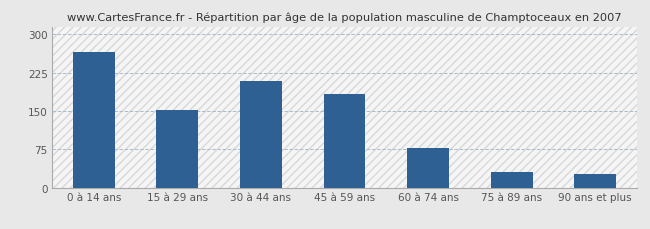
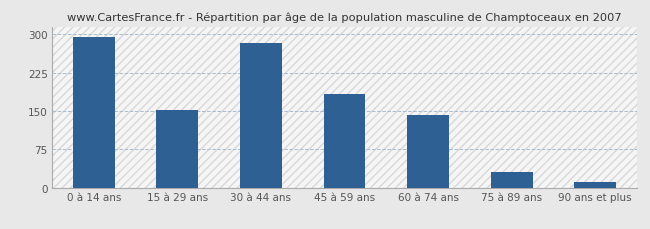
0 à 14 ans: 266 -> 295
30 à 44 ans: 208 -> 283
60 à 74 ans: 78 -> 143
90 ans et plus: 26 -> 10
